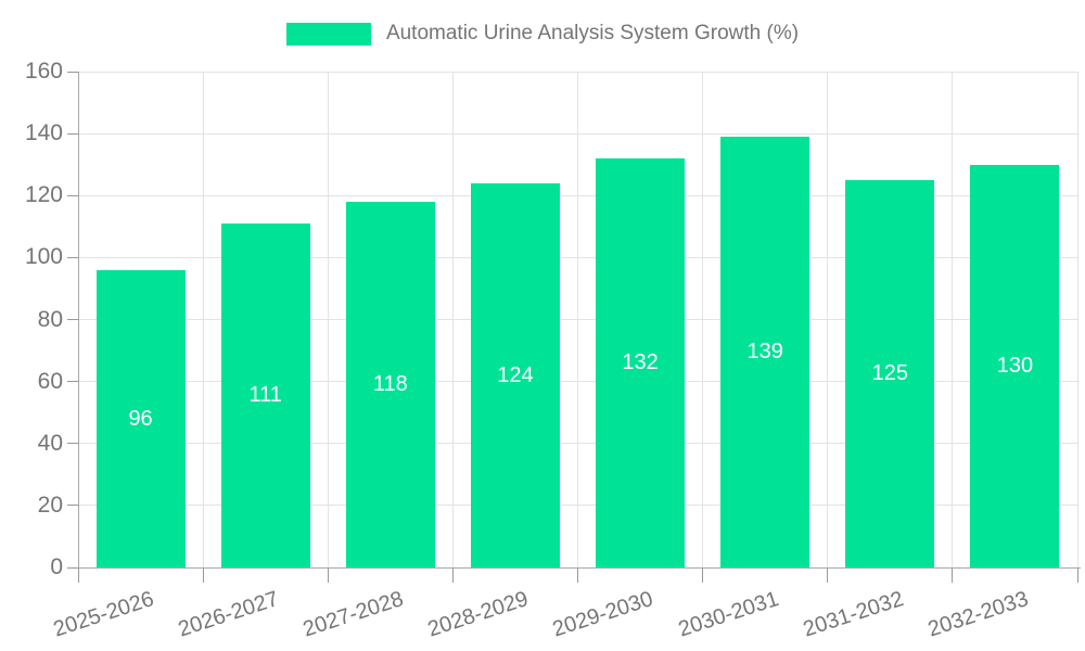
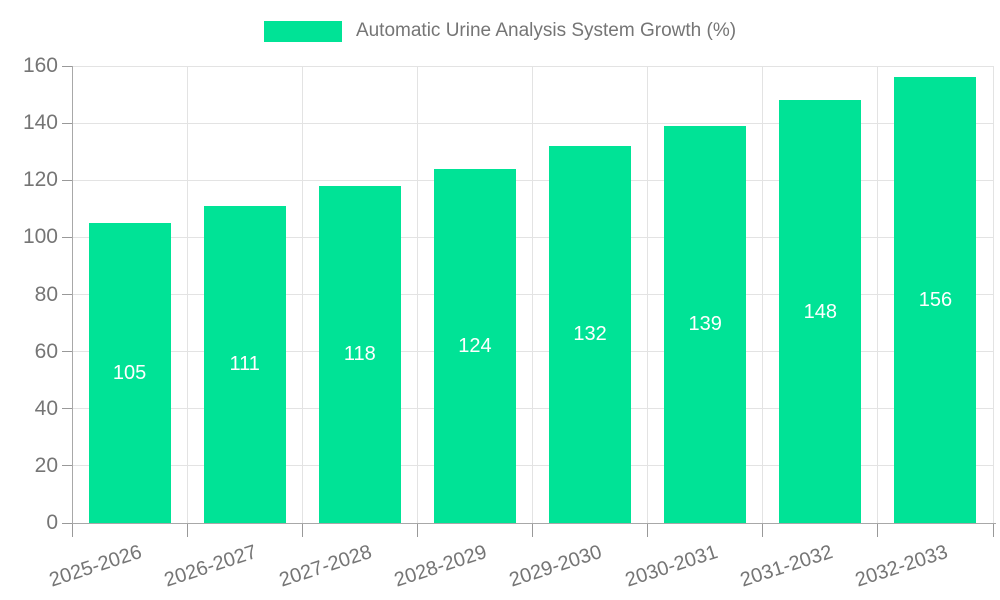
2025-2026: 96 -> 105
2031-2032: 125 -> 148
2032-2033: 130 -> 156
